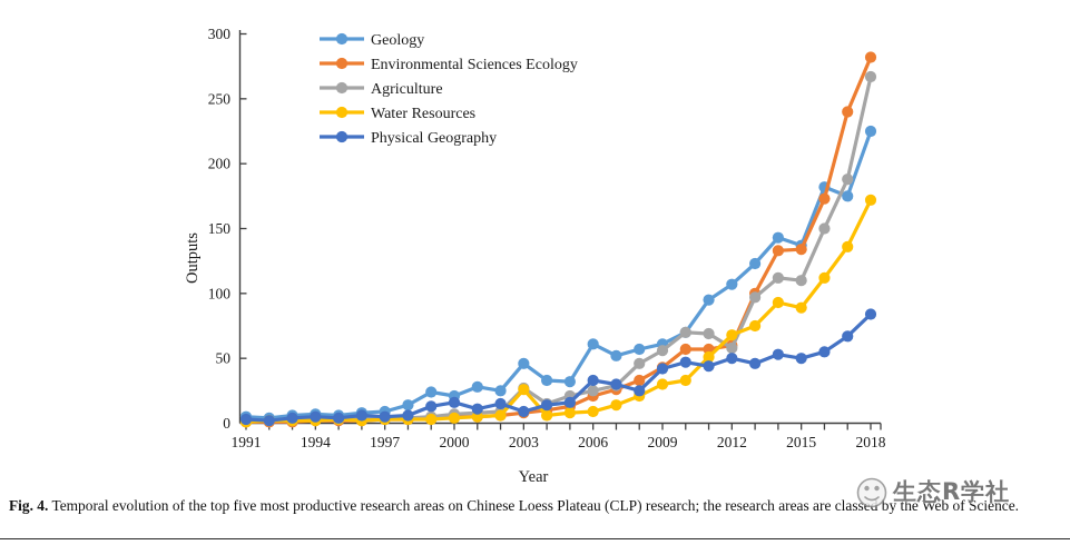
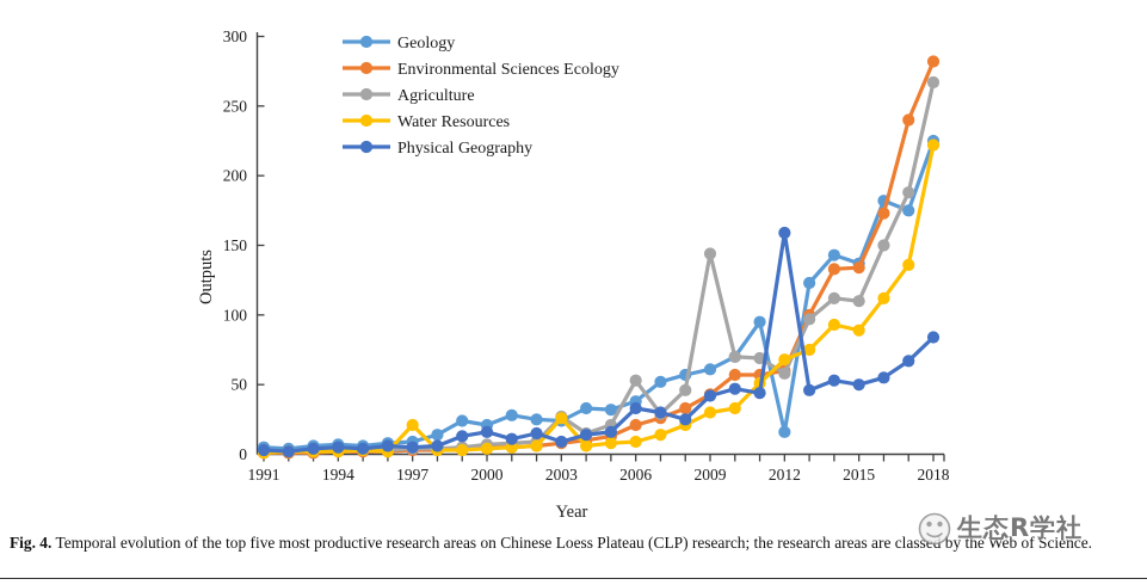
Water Resources/1997: 3 -> 21
Geology/2003: 46 -> 24
Geology/2006: 61 -> 38
Agriculture/2006: 25 -> 53
Agriculture/2009: 56 -> 144
Geology/2012: 107 -> 16
Physical Geography/2012: 50 -> 159
Water Resources/2018: 172 -> 222
